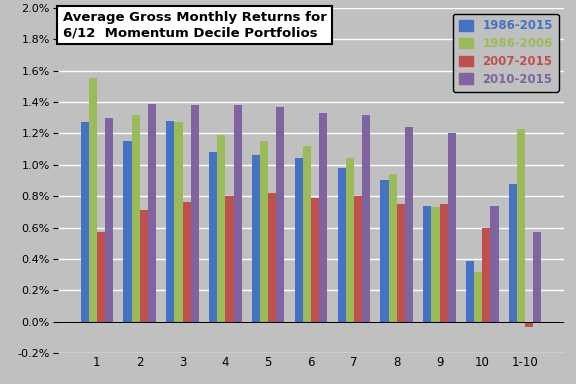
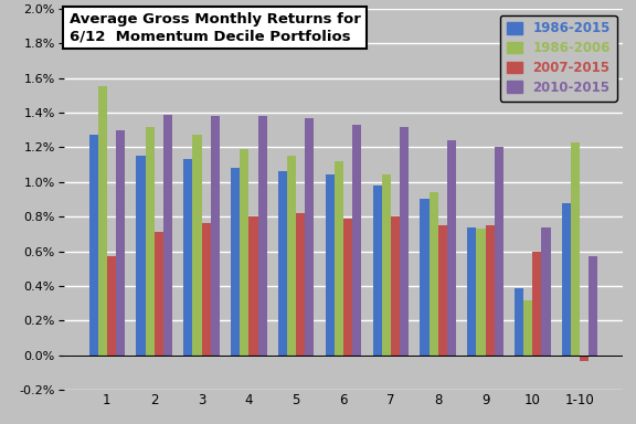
1986-2015/3: 1.28% -> 1.13%
